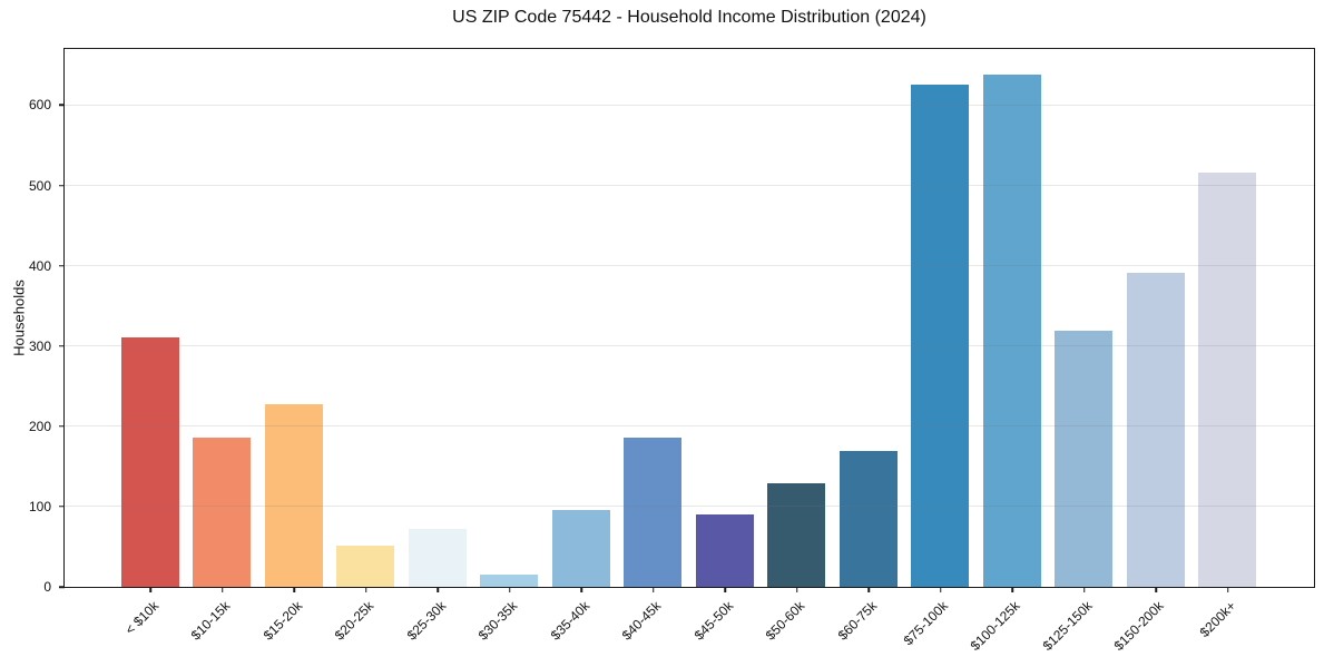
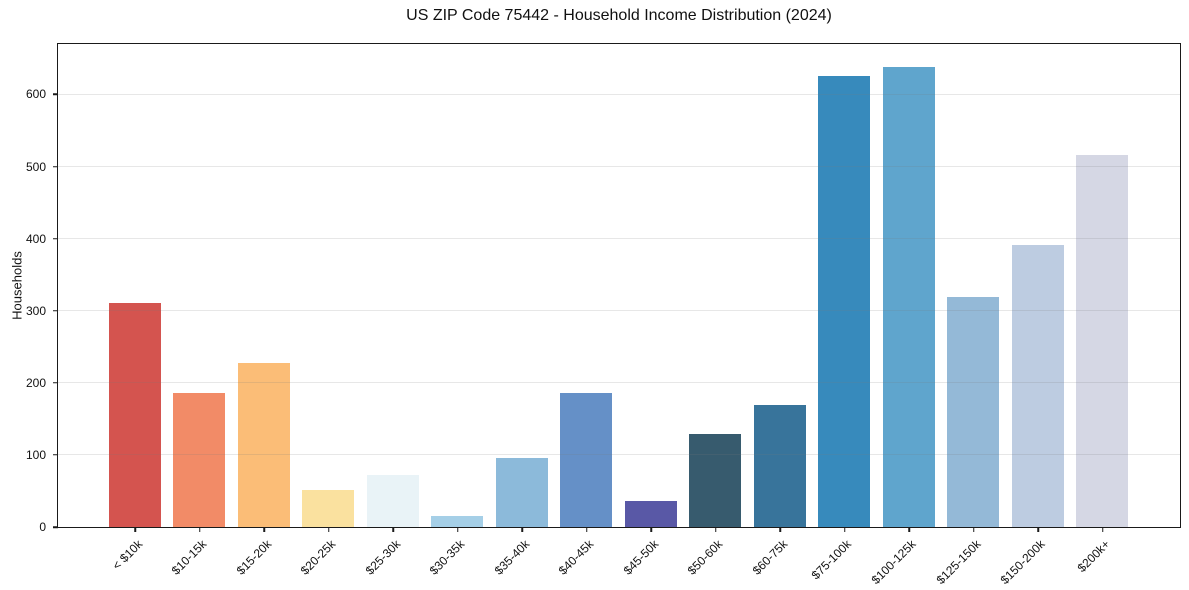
$45-50k: 90 -> 40
